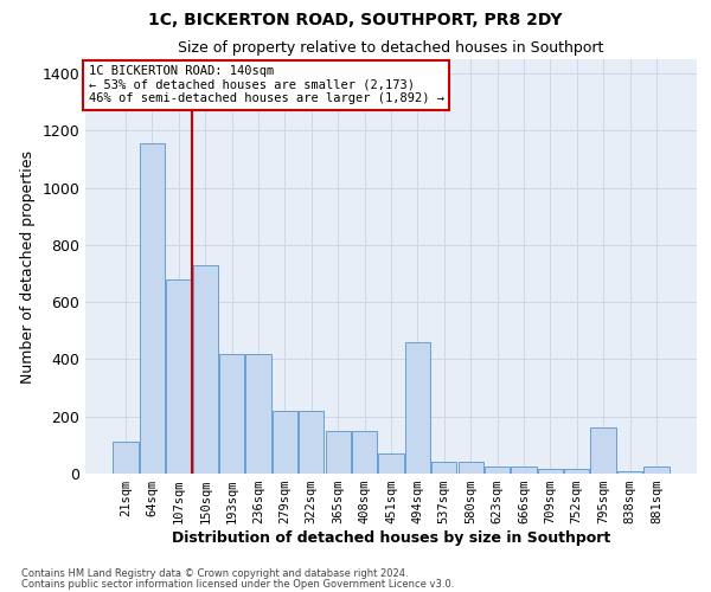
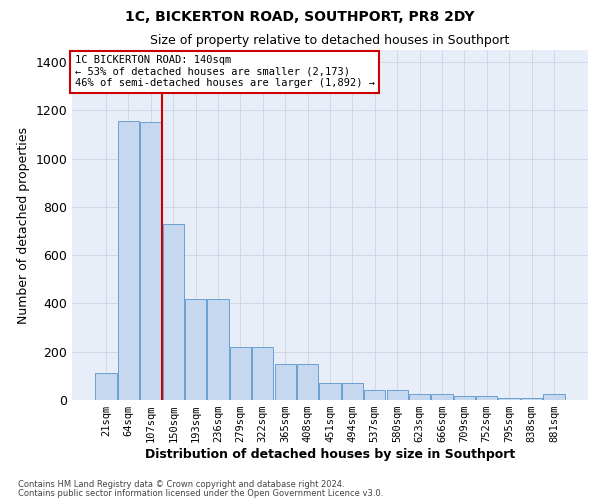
107sqm: 680 -> 1150
494sqm: 460 -> 70
795sqm: 160 -> 10
